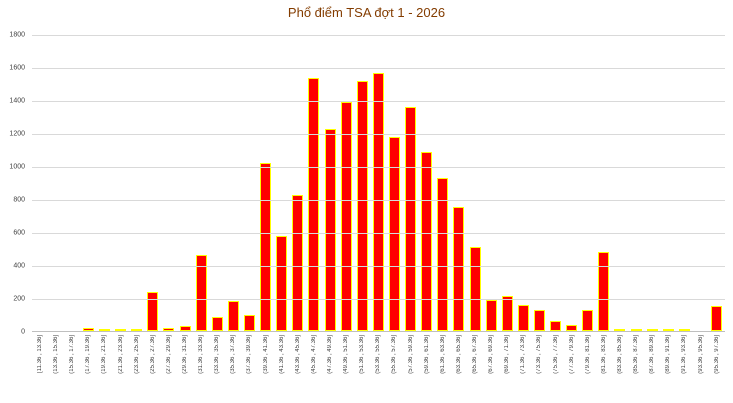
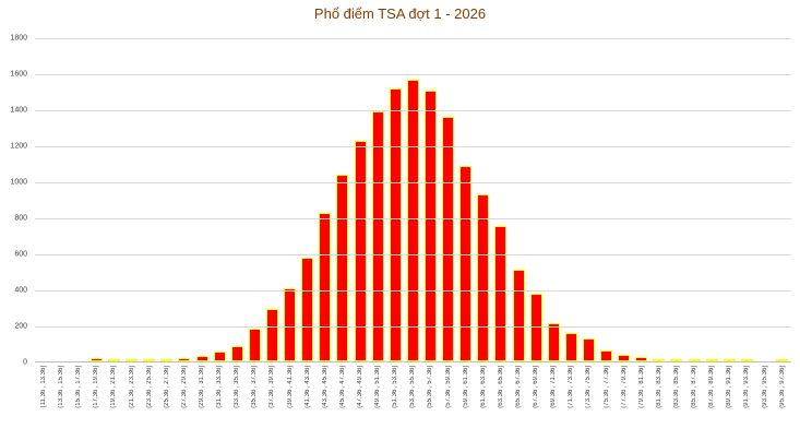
(25.36 , 27.36]: 240 -> 10
(31.36 , 33.36]: 460 -> 60
(37.36 , 39.36]: 100 -> 290
(39.36 , 41.36]: 1020 -> 410
(45.36 , 47.36]: 1540 -> 1040
(55.36 , 57.36]: 1180 -> 1510
(67.36 , 69.36]: 190 -> 380
(79.36 , 81.36]: 130 -> 20
(81.36 , 83.36]: 480 -> 20
(95.36 , 97.36]: 150 -> 20
